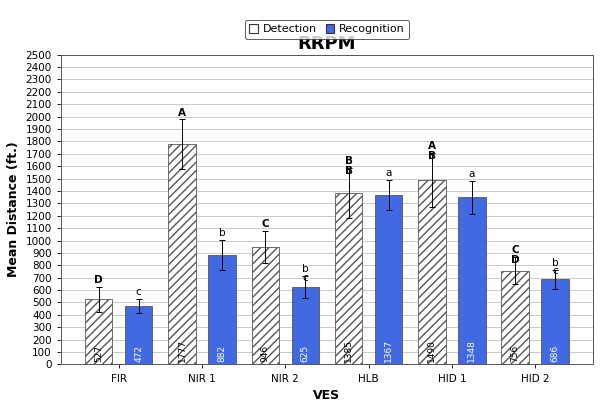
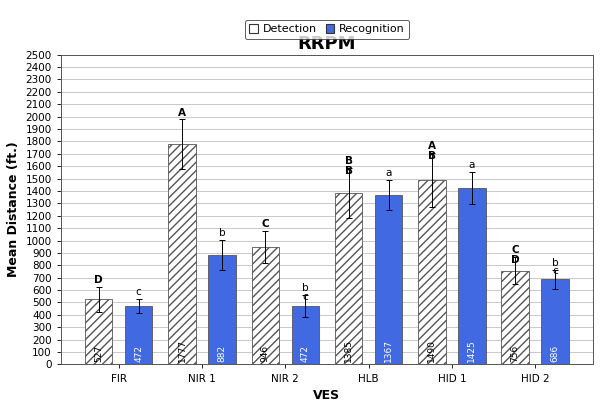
Recognition/NIR 2: 625 -> 472
Recognition/HID 1: 1348 -> 1425
